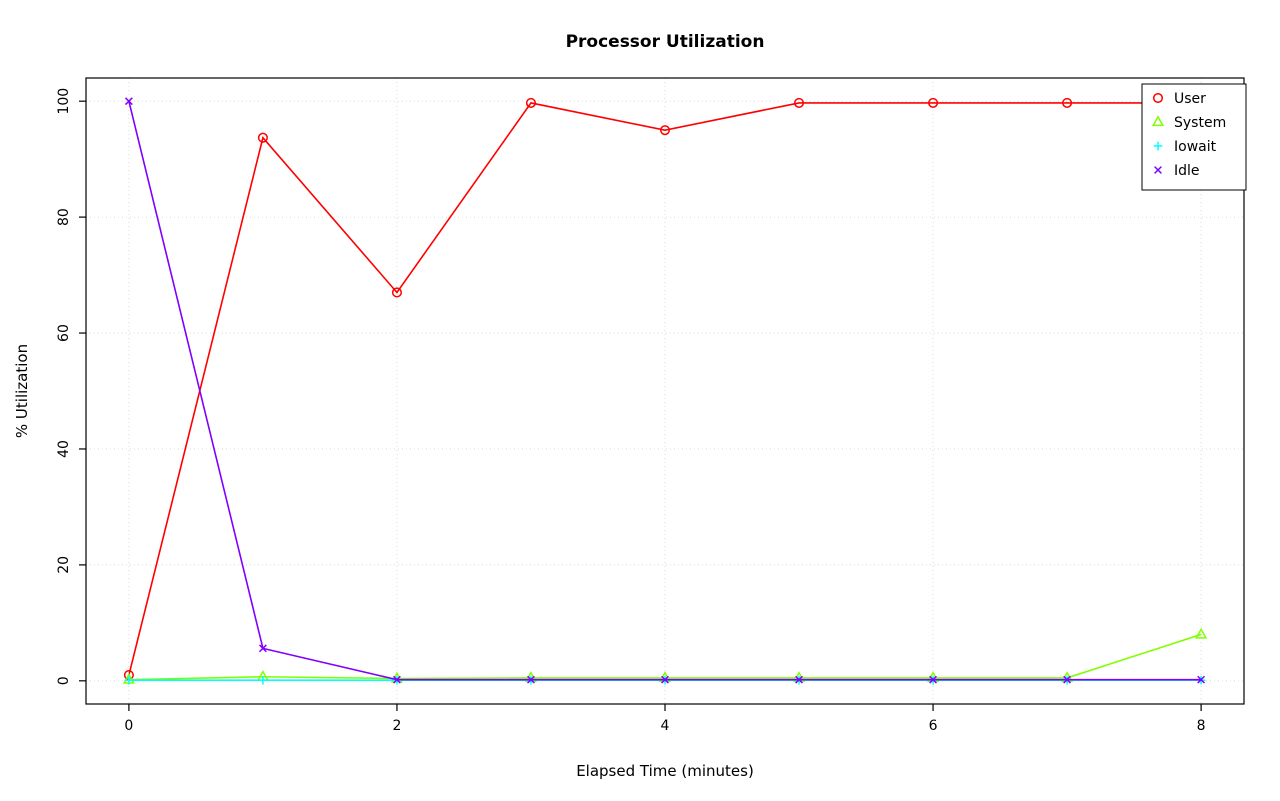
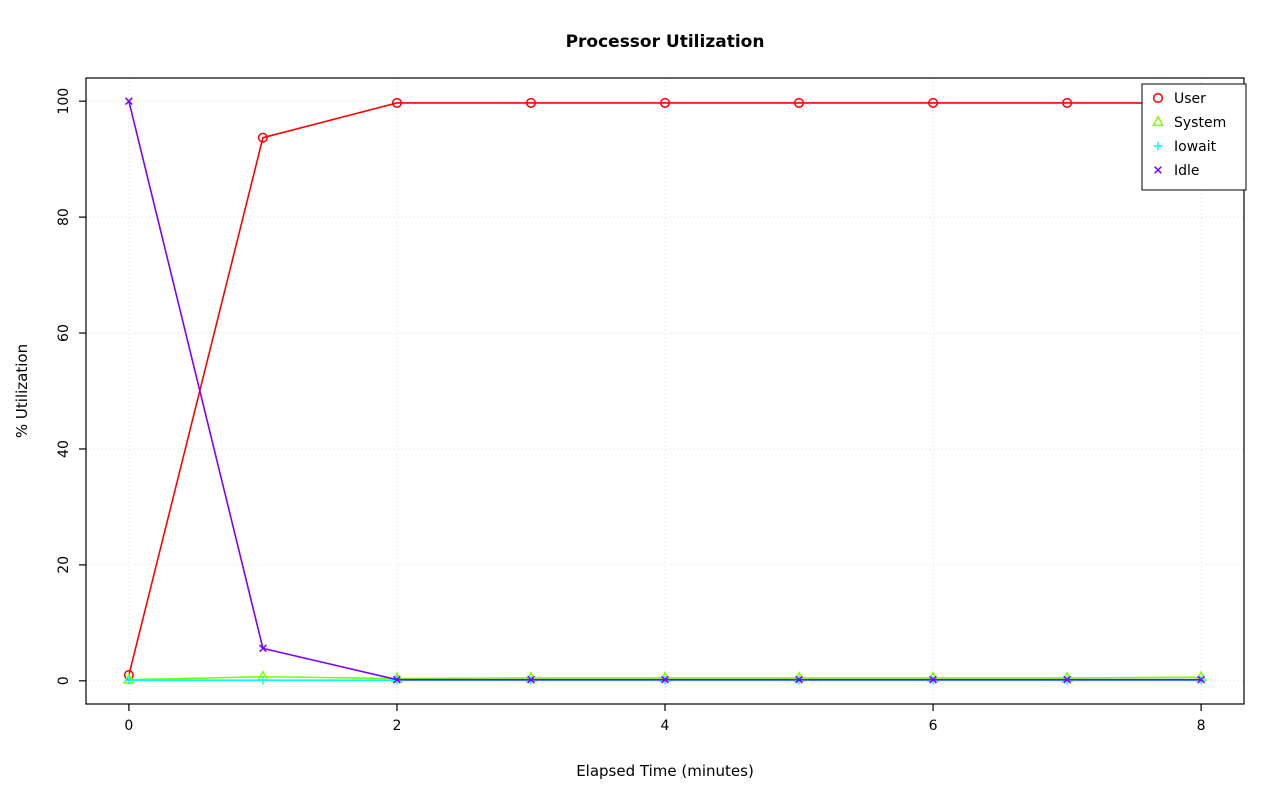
User/2: 67 -> 100
User/4: 95 -> 100
System/8: 8 -> 1
